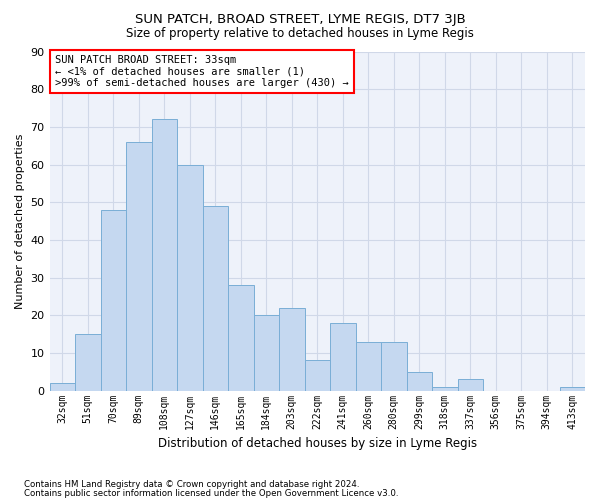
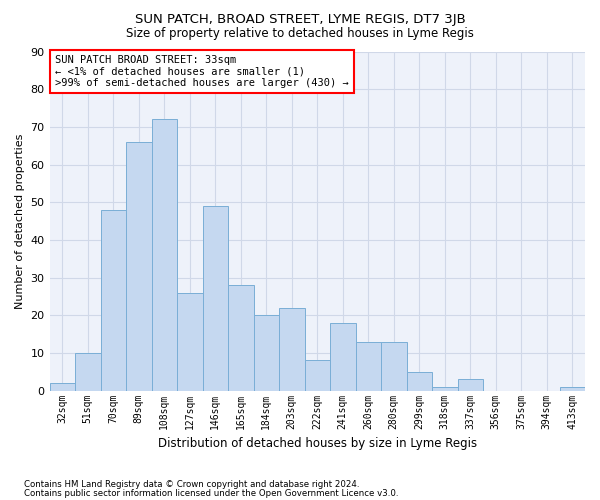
51sqm: 15 -> 10
127sqm: 60 -> 26
